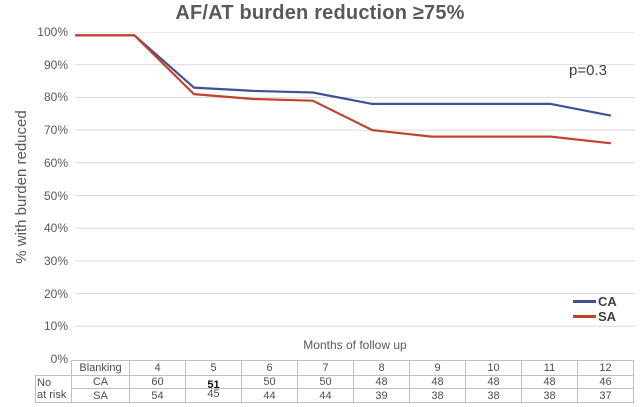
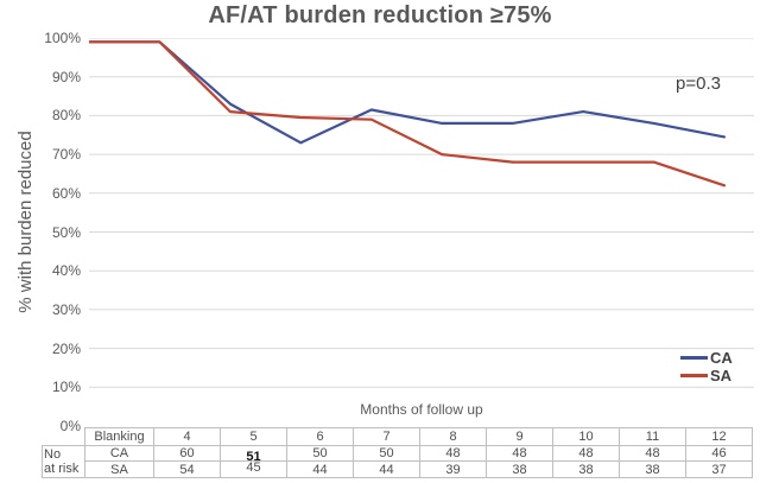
CA/6: 82% -> 73%
CA/10: 78% -> 81%
SA/12: 66% -> 62%
